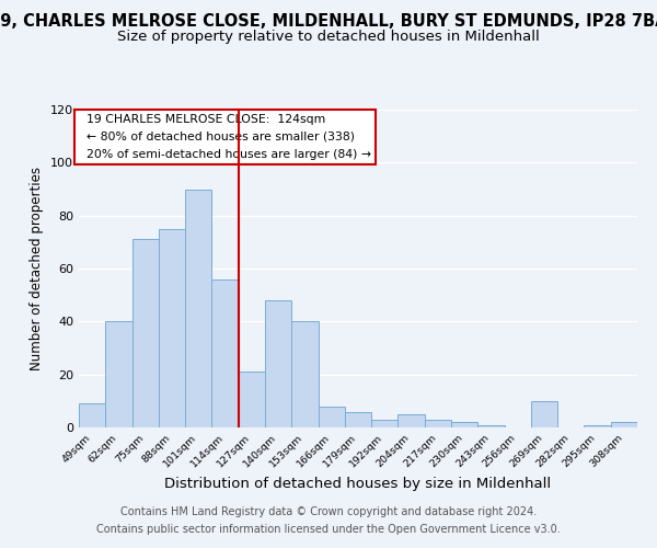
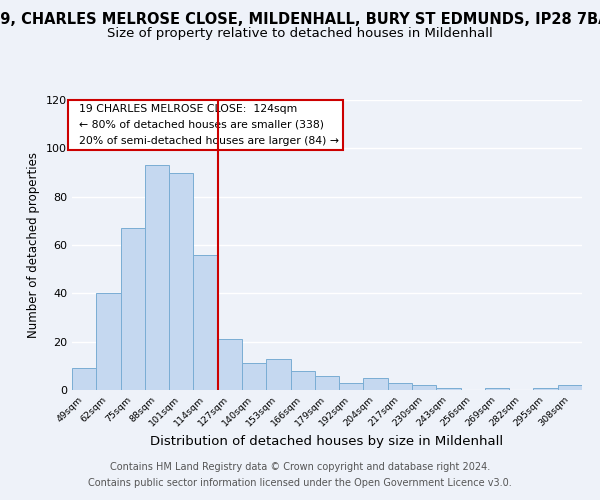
75sqm: 71 -> 67
88sqm: 75 -> 93
140sqm: 48 -> 11
153sqm: 40 -> 13
269sqm: 10 -> 1
